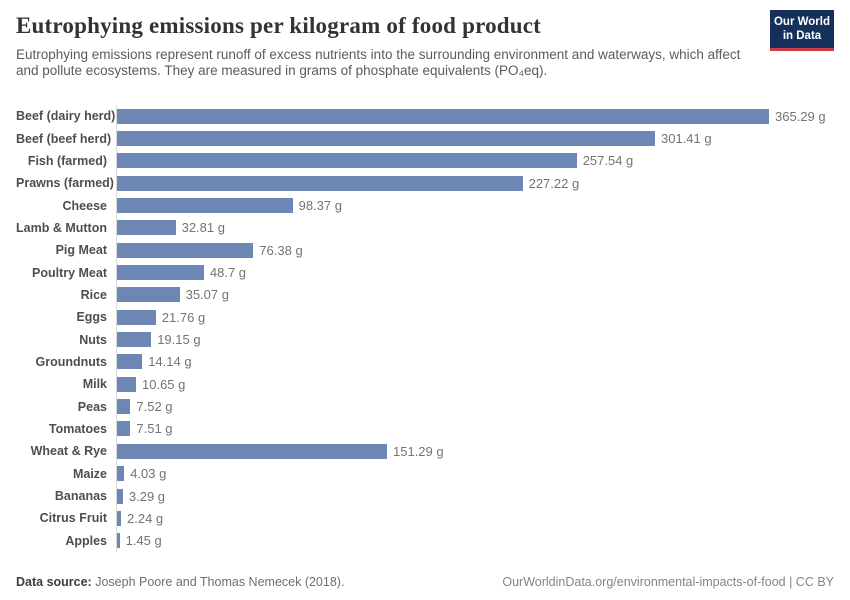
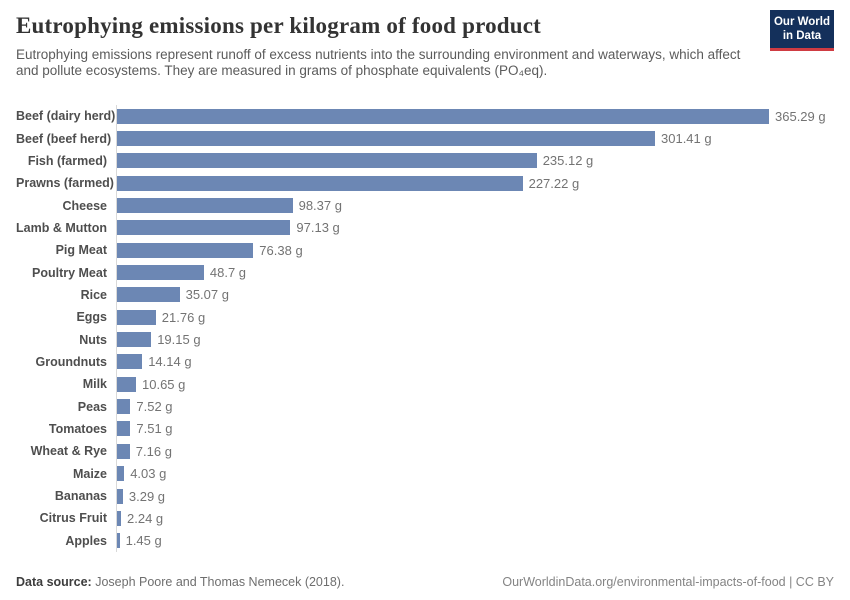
Fish (farmed): 257.54 -> 235.12
Lamb & Mutton: 32.81 -> 97.13
Wheat & Rye: 151.29 -> 7.16
